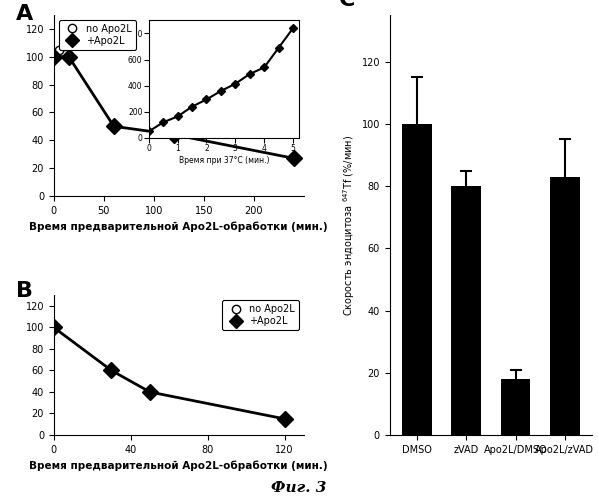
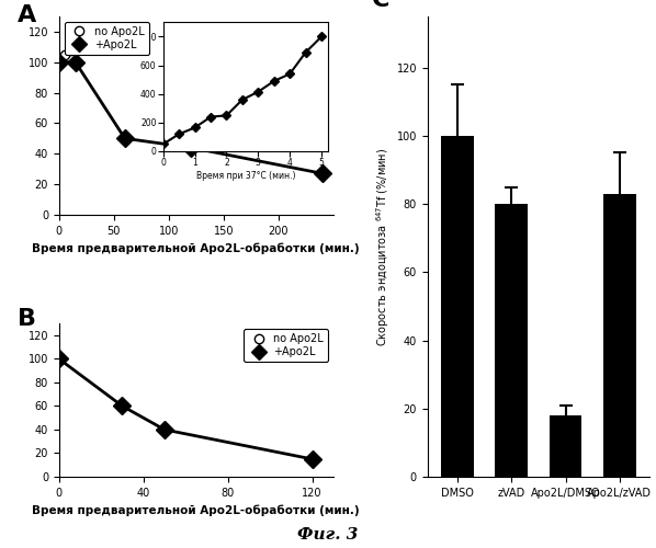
2: 300 -> 250
5: 840 -> 800
